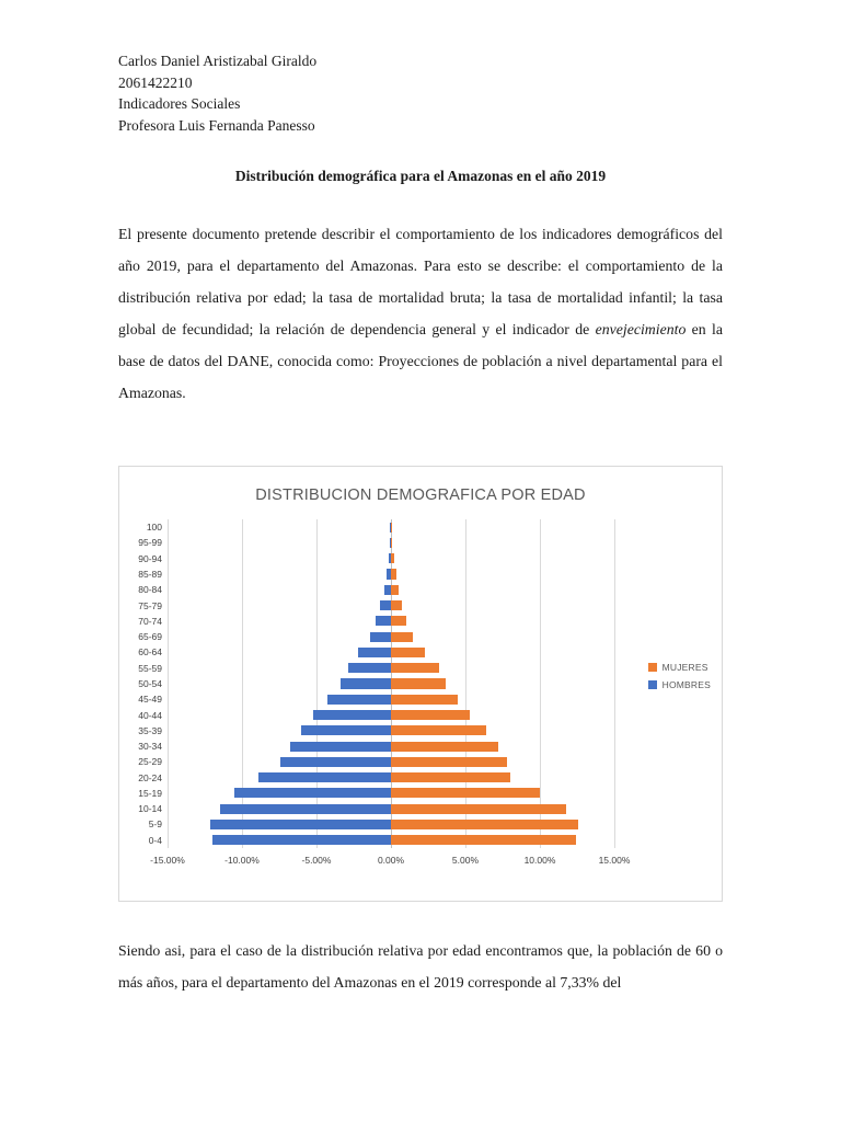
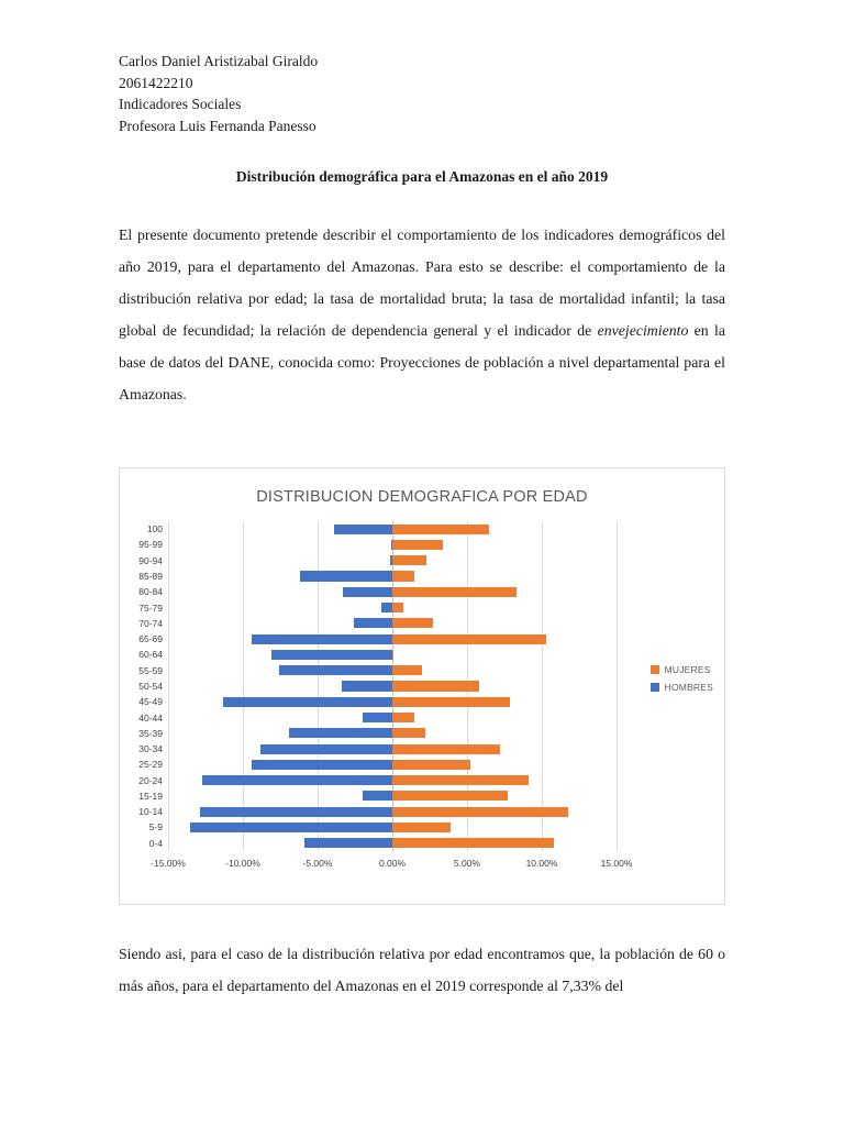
MUJERES/100: 0.1% -> 6.5%
HOMBRES/100: -0.1% -> -3.9%
MUJERES/95-99: 0.1% -> 3.4%
MUJERES/90-94: 0.2% -> 2.3%
MUJERES/85-89: 0.3% -> 1.5%
HOMBRES/85-89: -0.3% -> -6.2%
MUJERES/80-84: 0.5% -> 8.3%
HOMBRES/80-84: -0.5% -> -3.3%
MUJERES/70-74: 1.0% -> 2.7%
HOMBRES/70-74: -1.0% -> -2.6%
MUJERES/65-69: 1.5% -> 10.3%
HOMBRES/65-69: -1.4% -> -9.4%
MUJERES/60-64: 2.3% -> 0.1%
HOMBRES/60-64: -2.2% -> -8.1%
MUJERES/55-59: 3.2% -> 2.0%
HOMBRES/55-59: -2.9% -> -7.6%
MUJERES/50-54: 3.7% -> 5.8%
MUJERES/45-49: 4.5% -> 7.9%
HOMBRES/45-49: -4.3% -> -11.3%
MUJERES/40-44: 5.3% -> 1.5%
HOMBRES/40-44: -5.2% -> -2.0%
MUJERES/35-39: 6.4% -> 2.2%
HOMBRES/35-39: -6.0% -> -6.9%
HOMBRES/30-34: -6.8% -> -8.8%
MUJERES/25-29: 7.8% -> 5.2%
HOMBRES/25-29: -7.4% -> -9.4%
MUJERES/20-24: 8.0% -> 9.1%
HOMBRES/20-24: -8.9% -> -12.7%
MUJERES/15-19: 10.0% -> 7.7%
HOMBRES/15-19: -10.5% -> -2.0%
HOMBRES/10-14: -11.5% -> -12.9%
MUJERES/5-9: 12.6% -> 3.9%
HOMBRES/5-9: -12.1% -> -13.5%
MUJERES/0-4: 12.4% -> 10.8%
HOMBRES/0-4: -12.0% -> -5.9%
